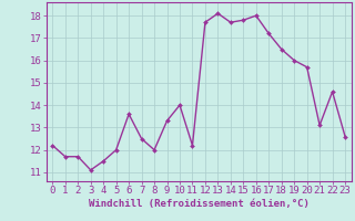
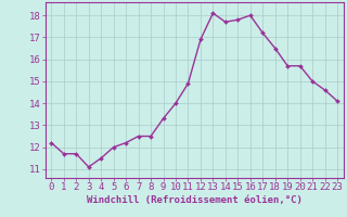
6: 13.6 -> 12.2
8: 12.0 -> 12.5
11: 12.2 -> 14.9
12: 17.7 -> 16.9
19: 16.0 -> 15.7
21: 13.1 -> 15.0
23: 12.6 -> 14.1
